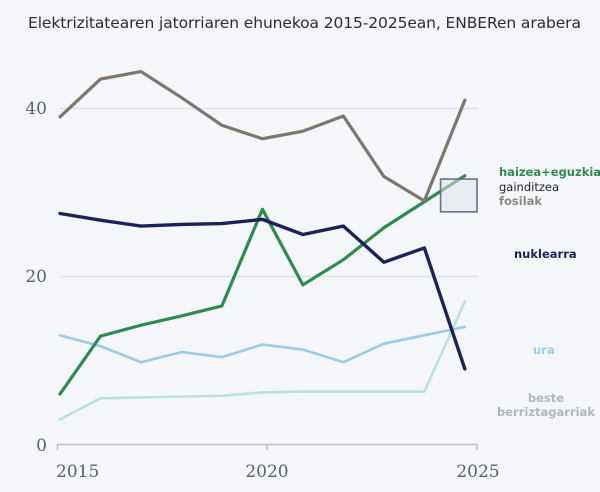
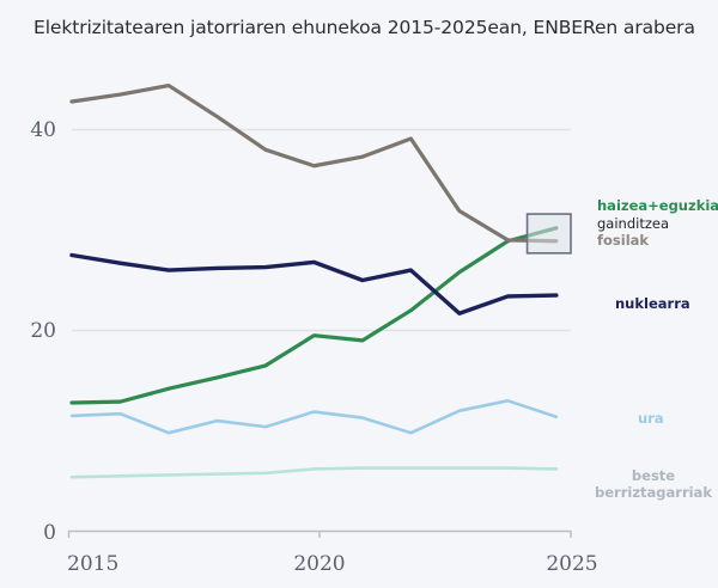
fosilak/2015: 39 -> 43
haizea+eguzkia/2015: 6 -> 13
ura/2015: 13 -> 12
beste berriztagarriak/2015: 3 -> 5
haizea+eguzkia/2020: 28 -> 20
fosilak/2025: 41 -> 29
nuklearra/2025: 9 -> 24
haizea+eguzkia/2025: 32 -> 30
ura/2025: 14 -> 11
beste berriztagarriak/2025: 17 -> 6
